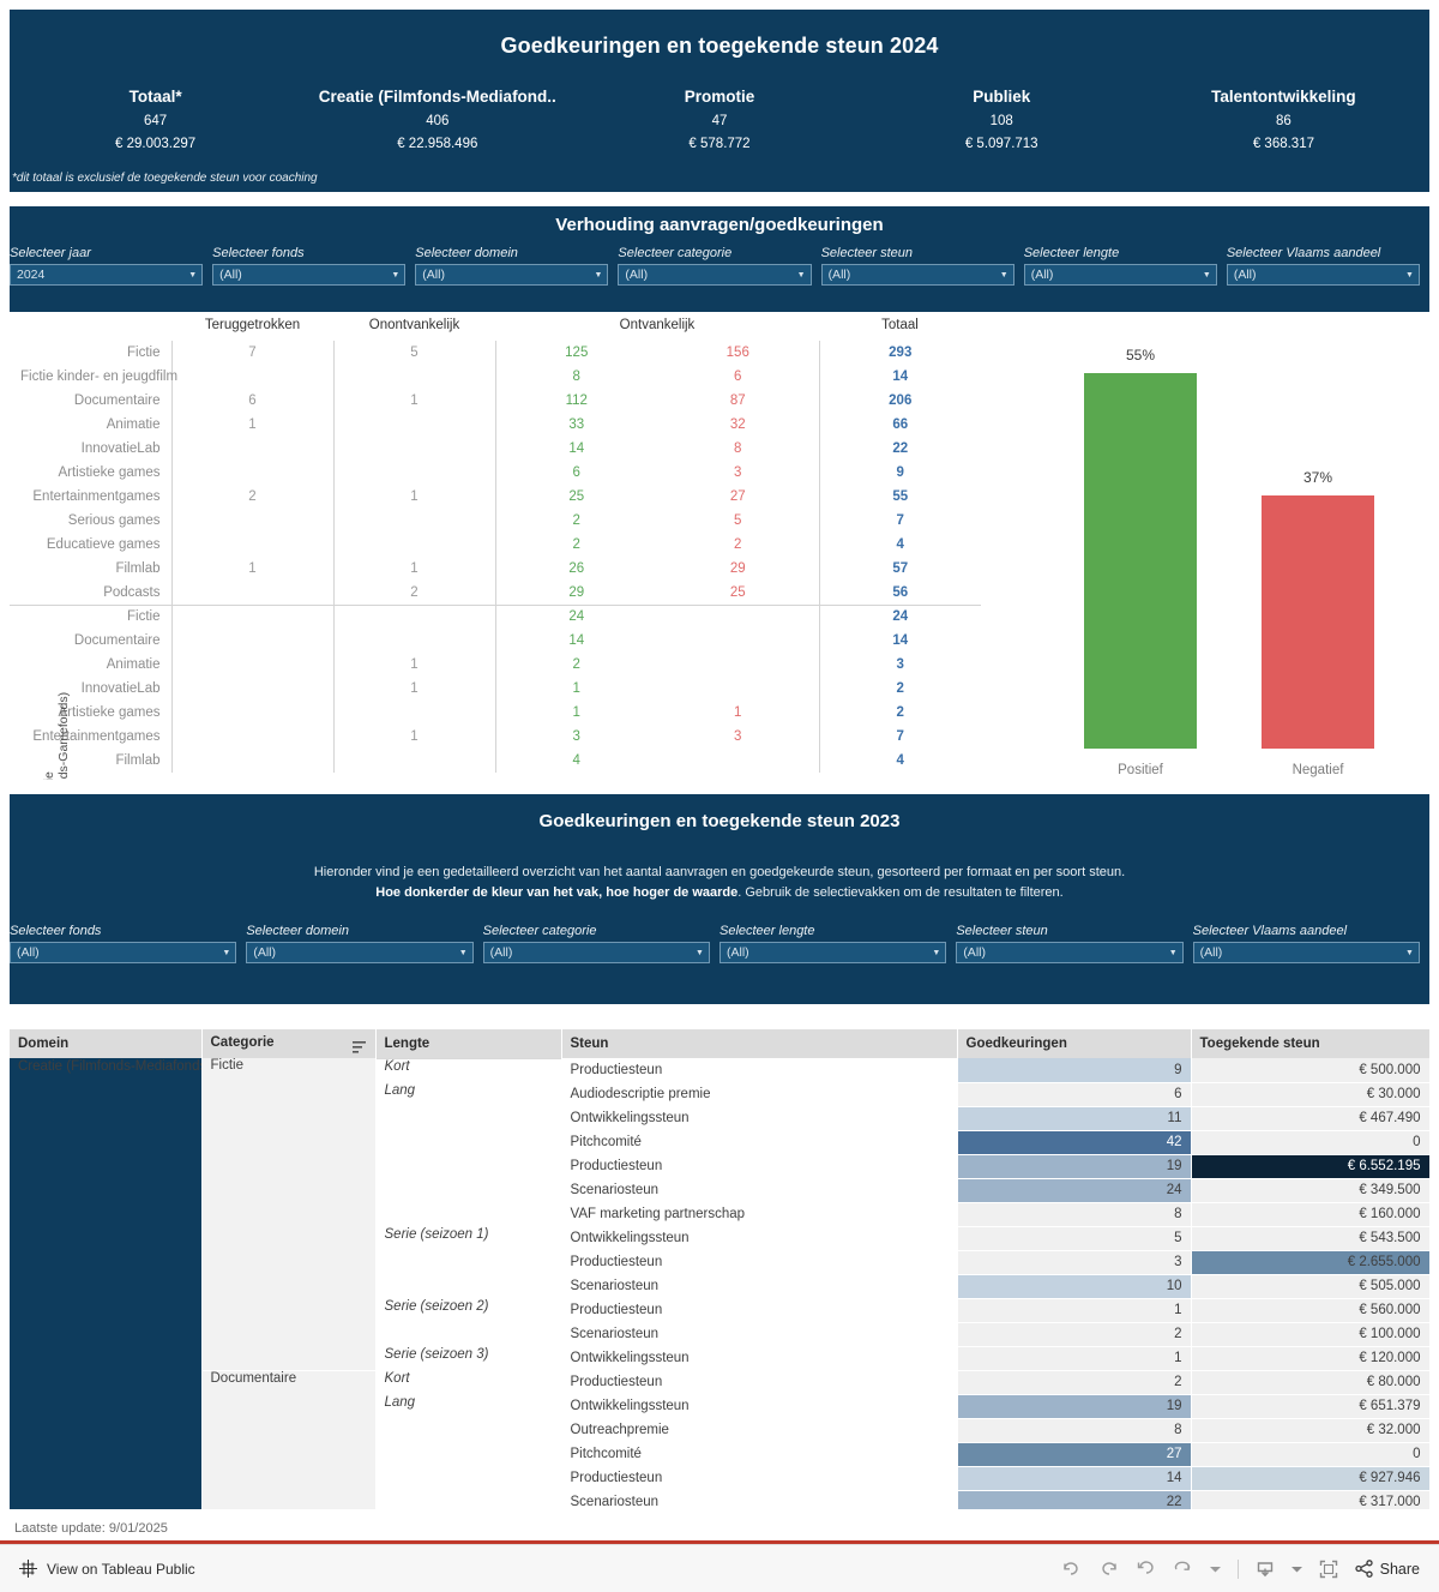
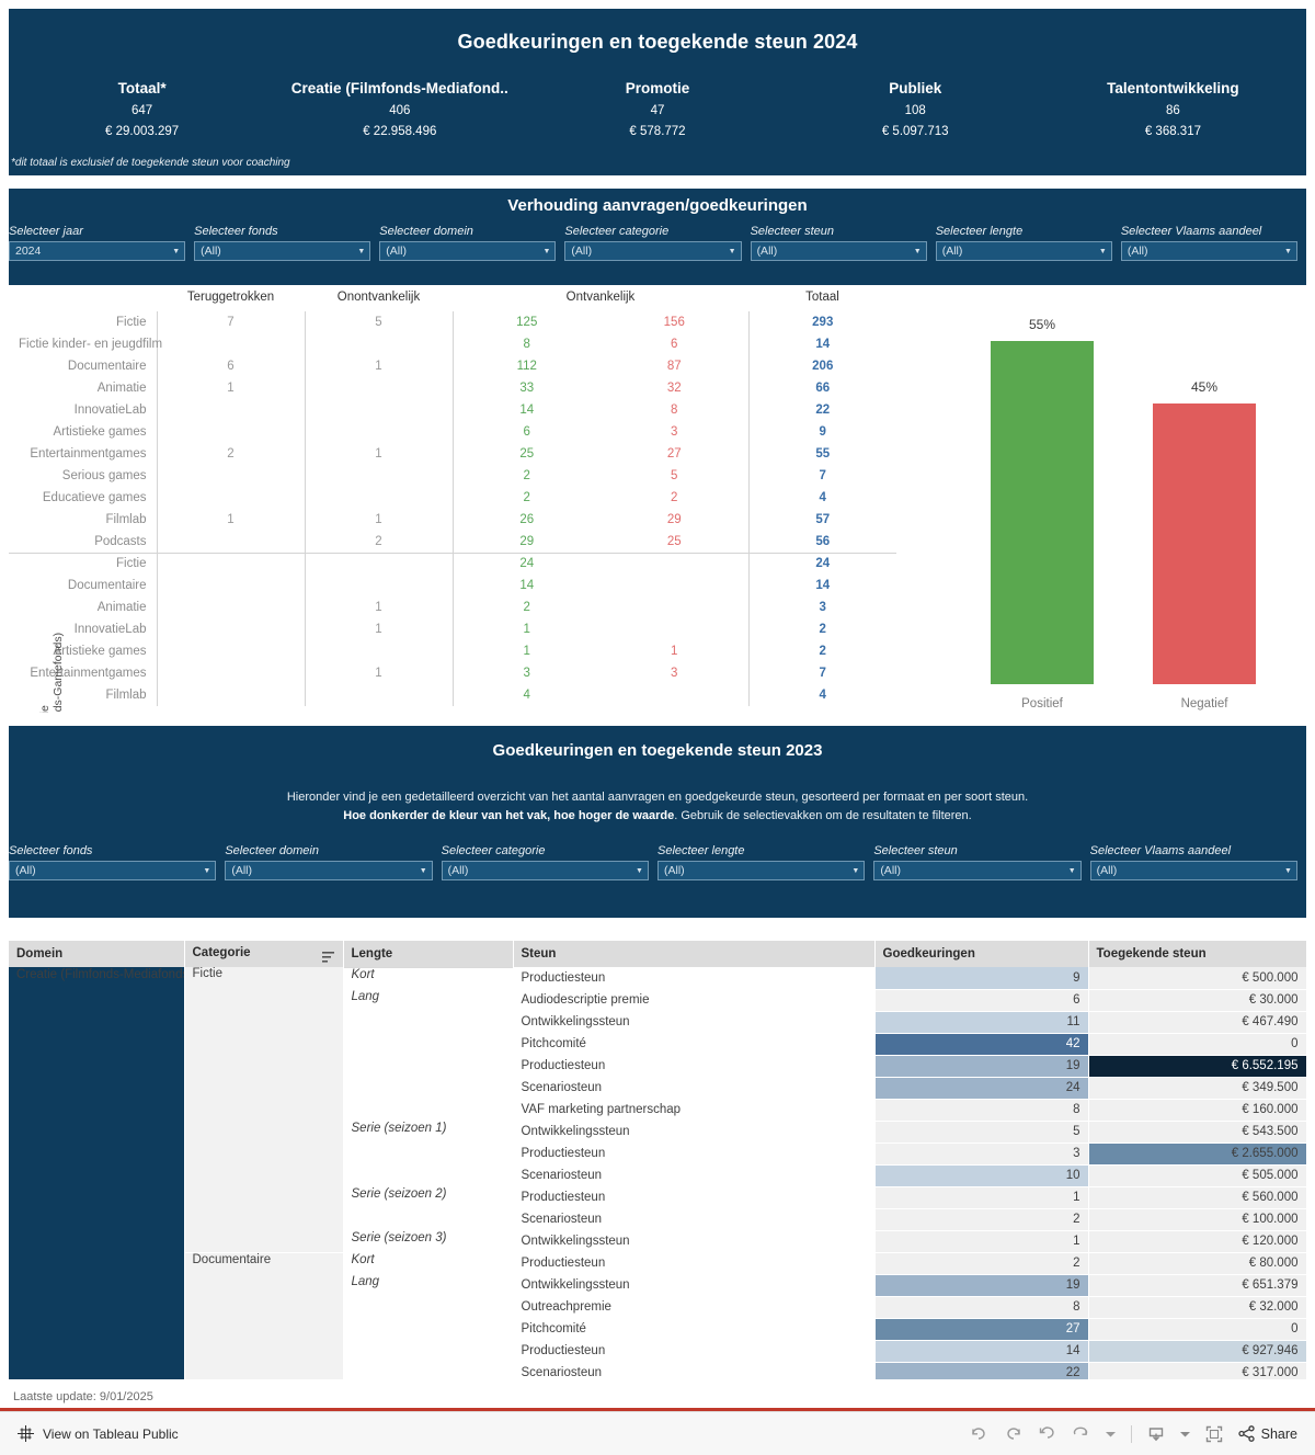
Negatief: 37% -> 45%
